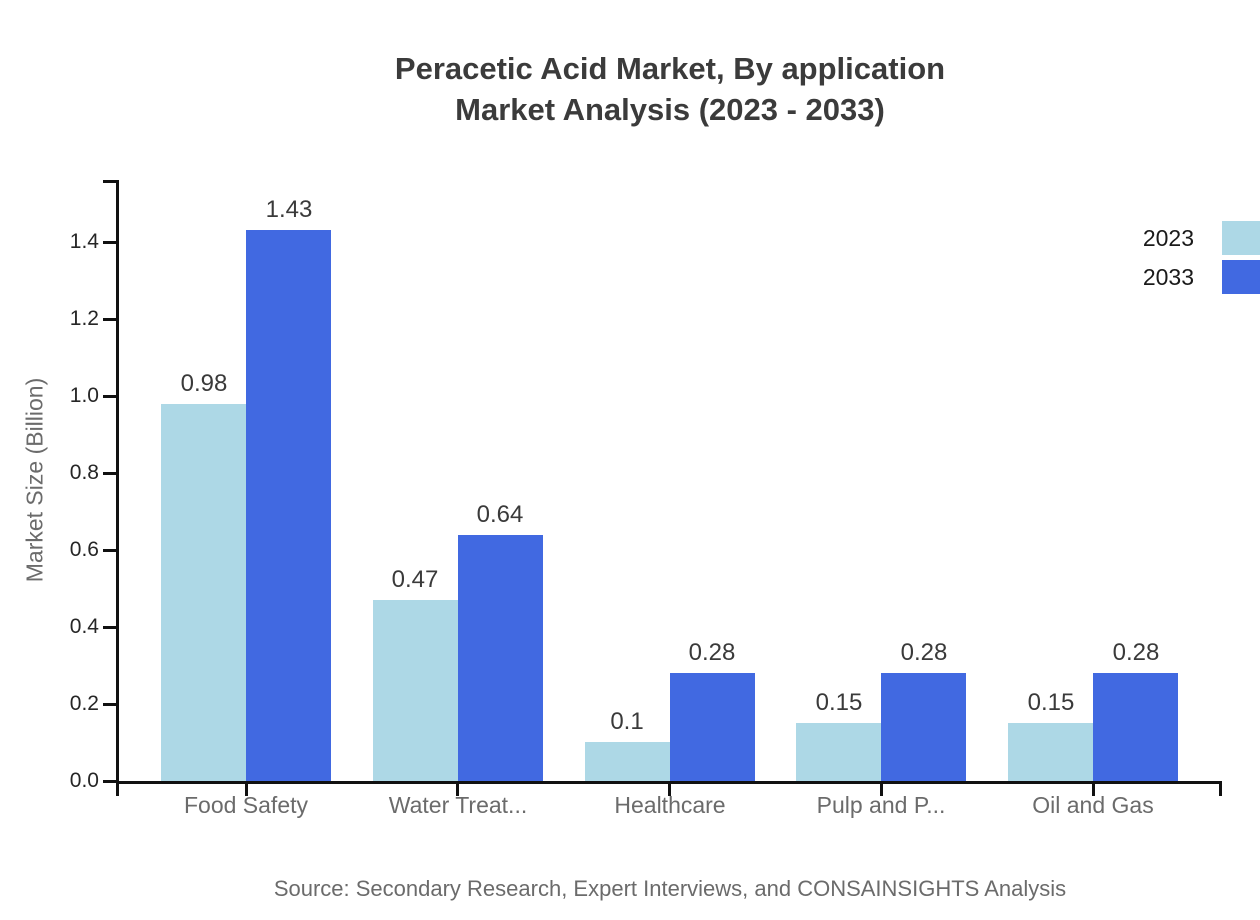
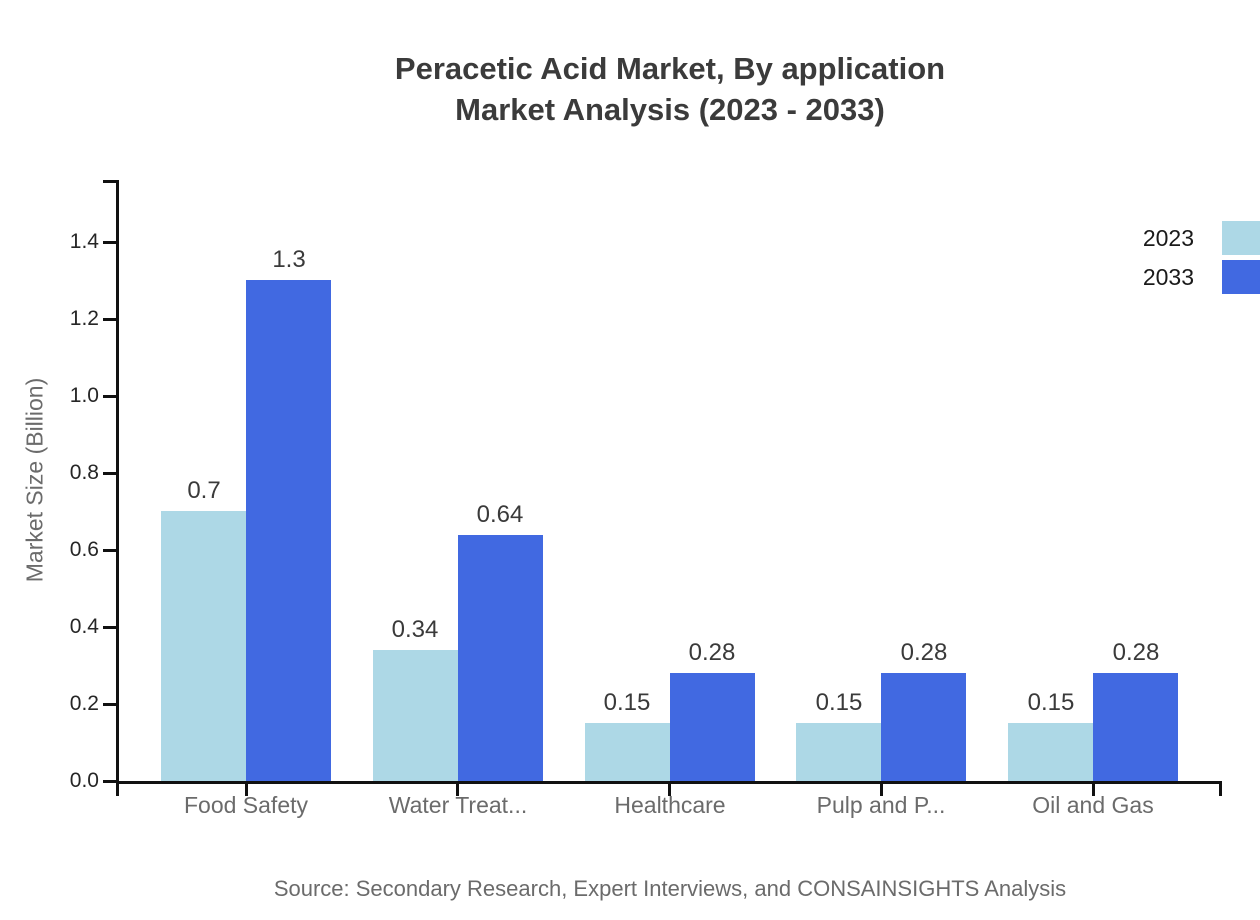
2023/Food Safety: 0.98 -> 0.7
2033/Food Safety: 1.43 -> 1.3
2023/Water Treat...: 0.47 -> 0.34
2023/Healthcare: 0.1 -> 0.15
